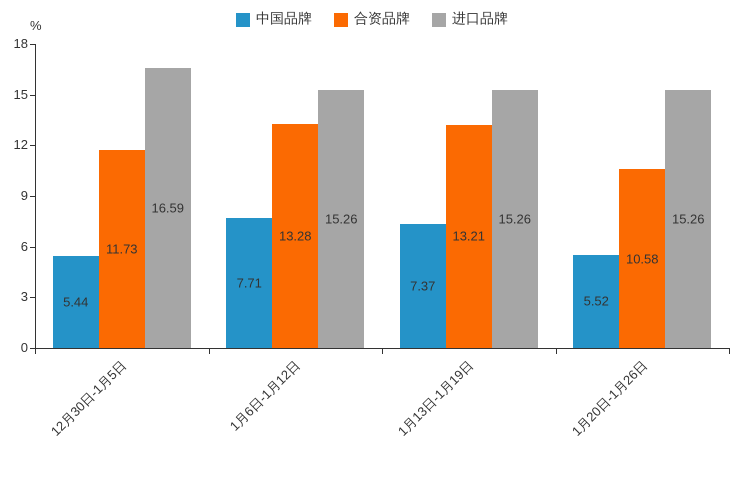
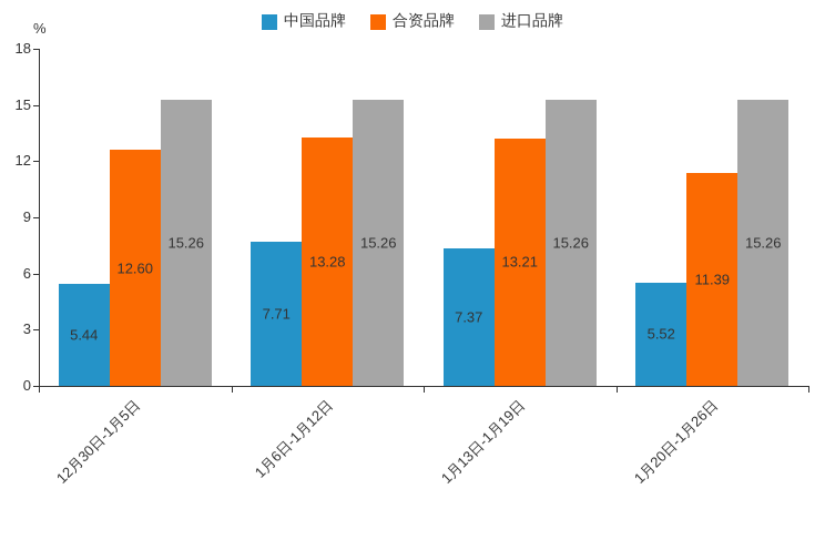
合资品牌/12月30日-1月5日: 11.73 -> 12.60
进口品牌/12月30日-1月5日: 16.59 -> 15.26
合资品牌/1月20日-1月26日: 10.58 -> 11.39
